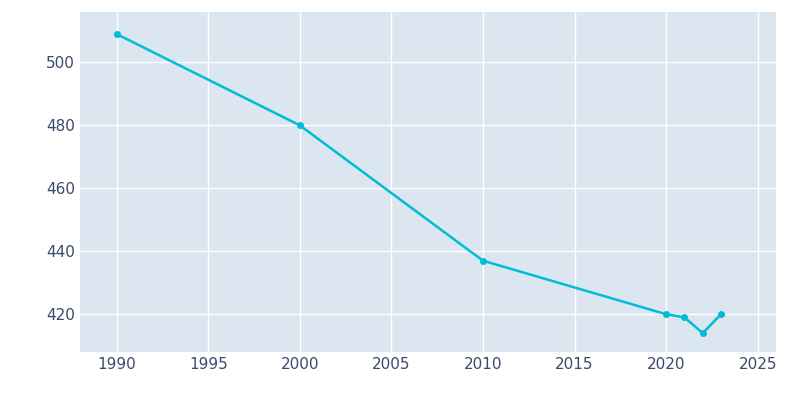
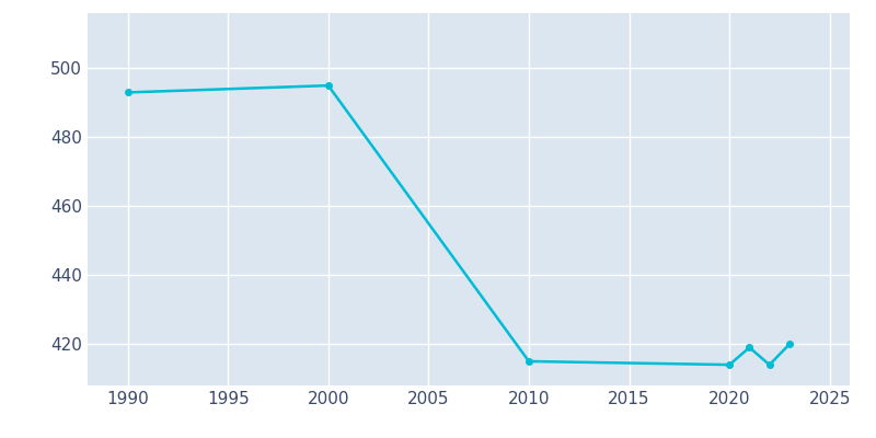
1990: 509 -> 493
2000: 480 -> 495
2010: 437 -> 415
2020: 420 -> 414
